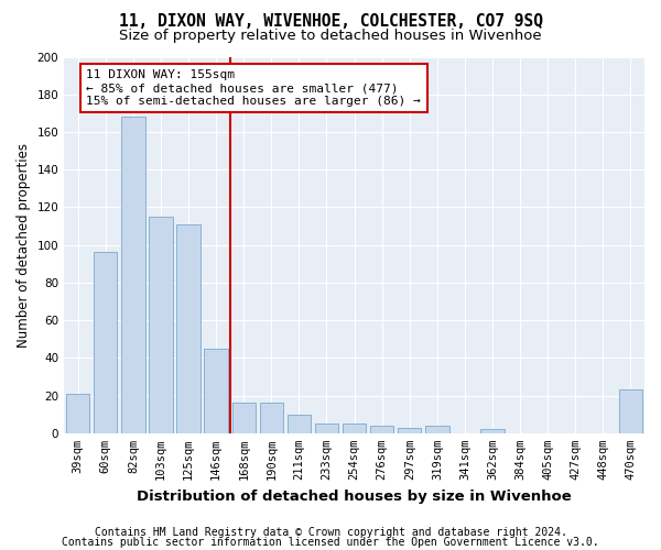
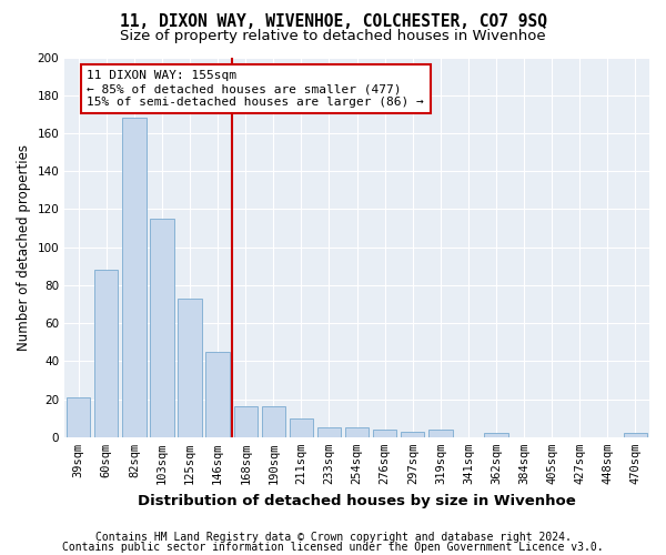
60sqm: 96 -> 88
125sqm: 111 -> 73
470sqm: 23 -> 2
